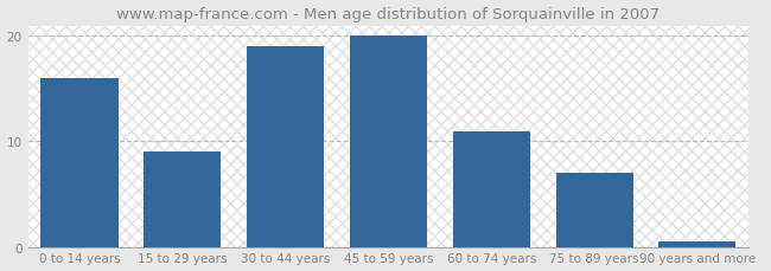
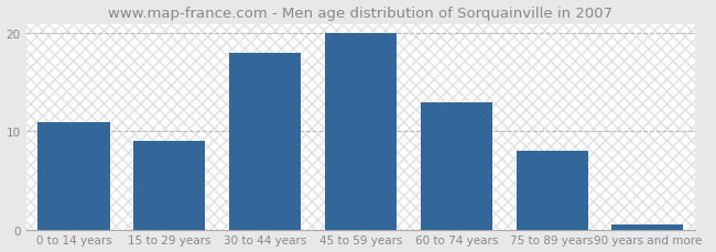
0 to 14 years: 16.0 -> 11.0
30 to 44 years: 19.0 -> 18.0
60 to 74 years: 11.0 -> 13.0
75 to 89 years: 7.0 -> 8.0
